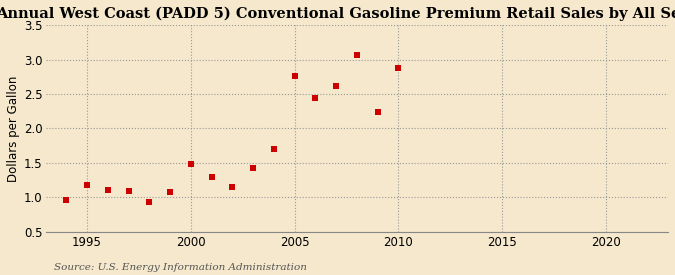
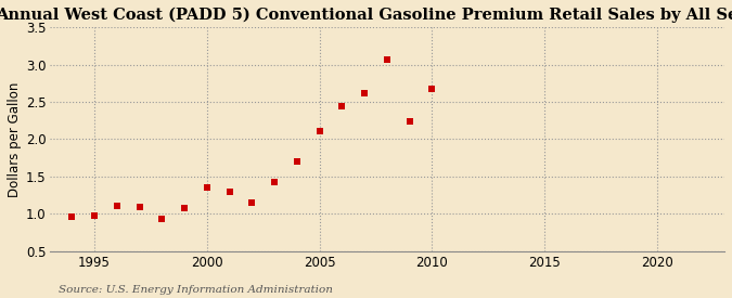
1995: 1.18 -> 0.98
2000: 1.48 -> 1.35
2005: 2.76 -> 2.11
2010: 2.88 -> 2.67
